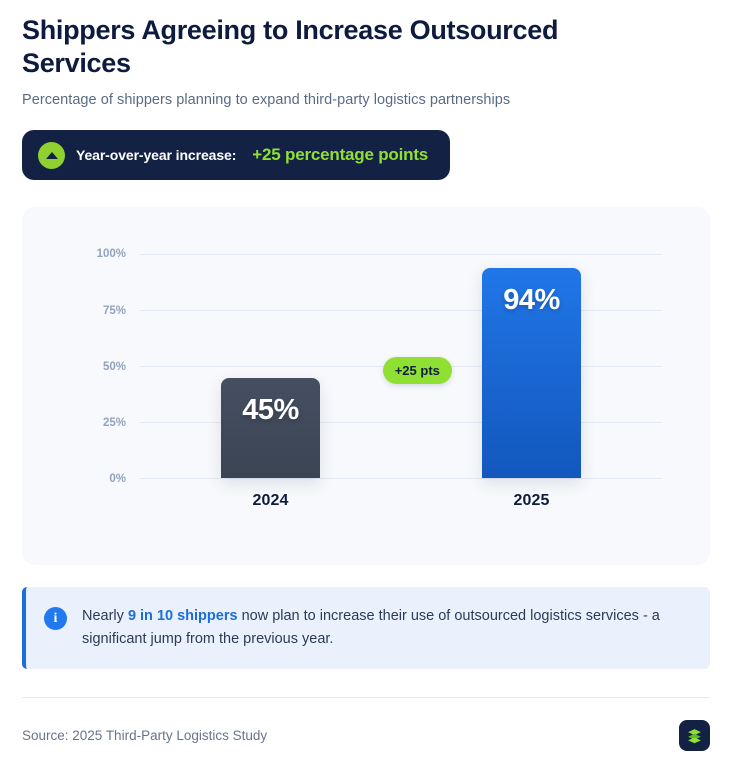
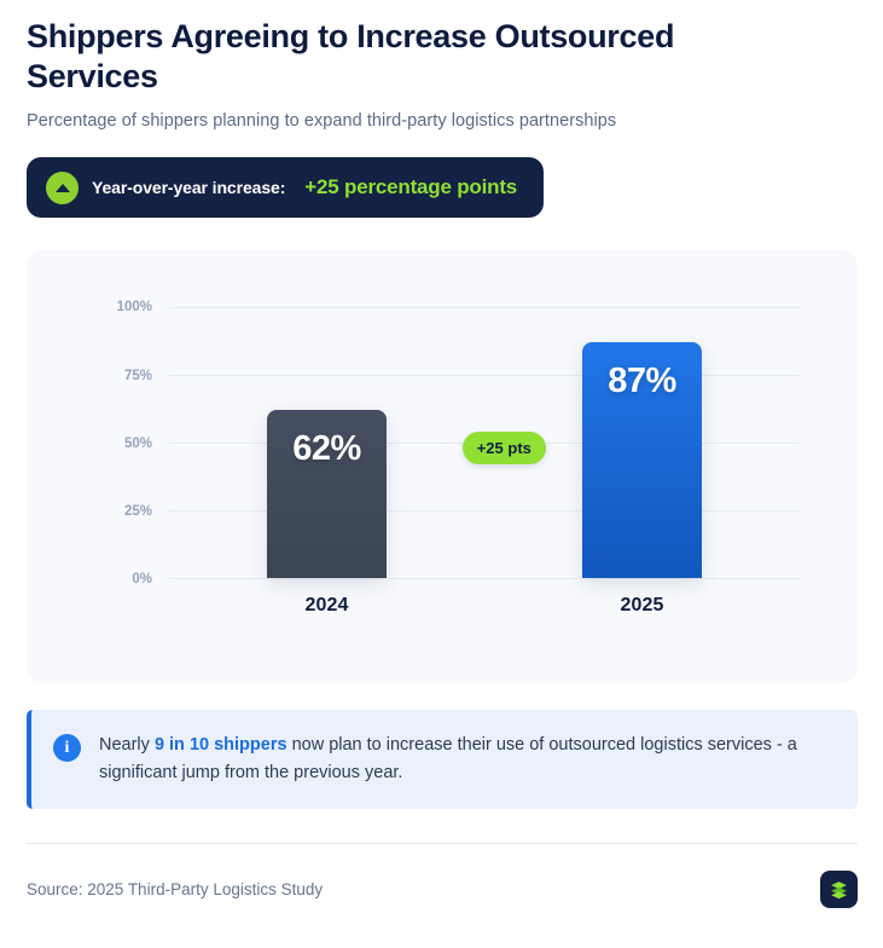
2024: 45% -> 62%
2025: 94% -> 87%
